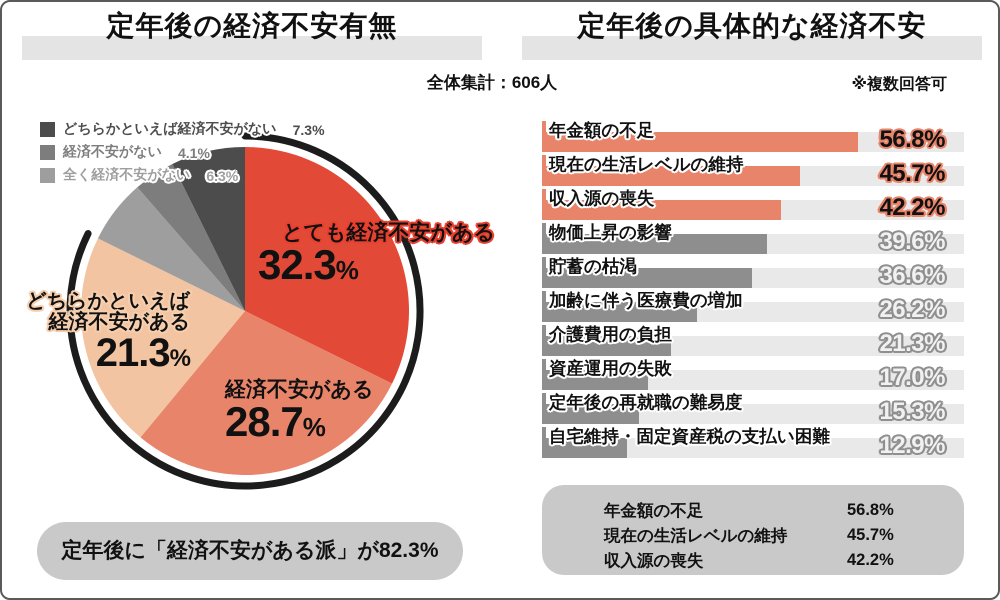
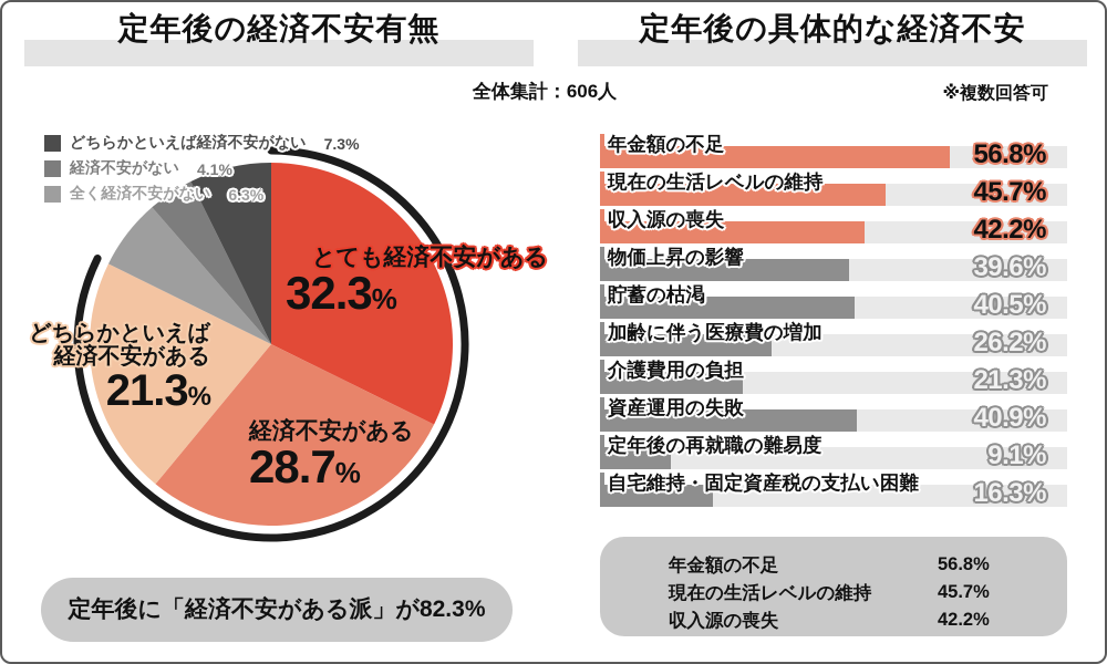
定年後の具体的な経済不安/貯蓄の枯渇: 36.6% -> 40.5%
定年後の具体的な経済不安/資産運用の失敗: 17.0% -> 40.9%
定年後の具体的な経済不安/定年後の再就職の難易度: 15.3% -> 9.1%
定年後の具体的な経済不安/自宅維持・固定資産税の支払い困難: 12.9% -> 16.3%
